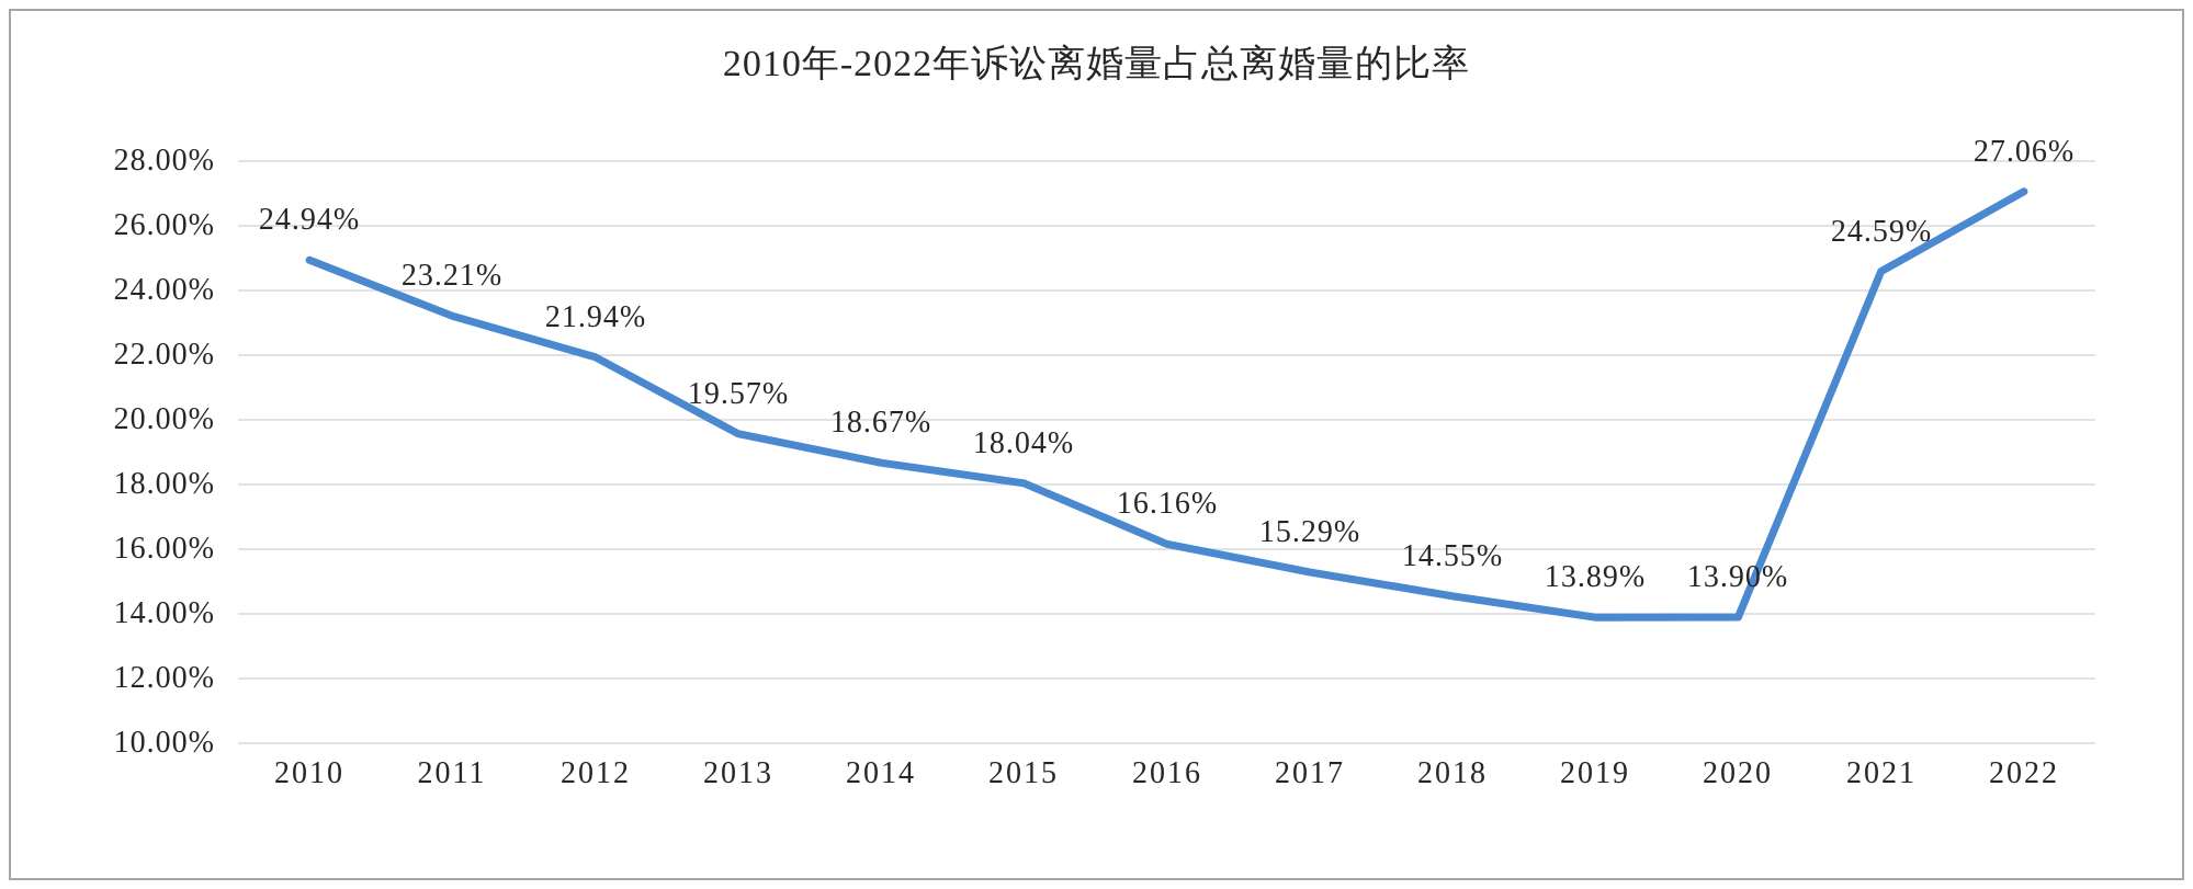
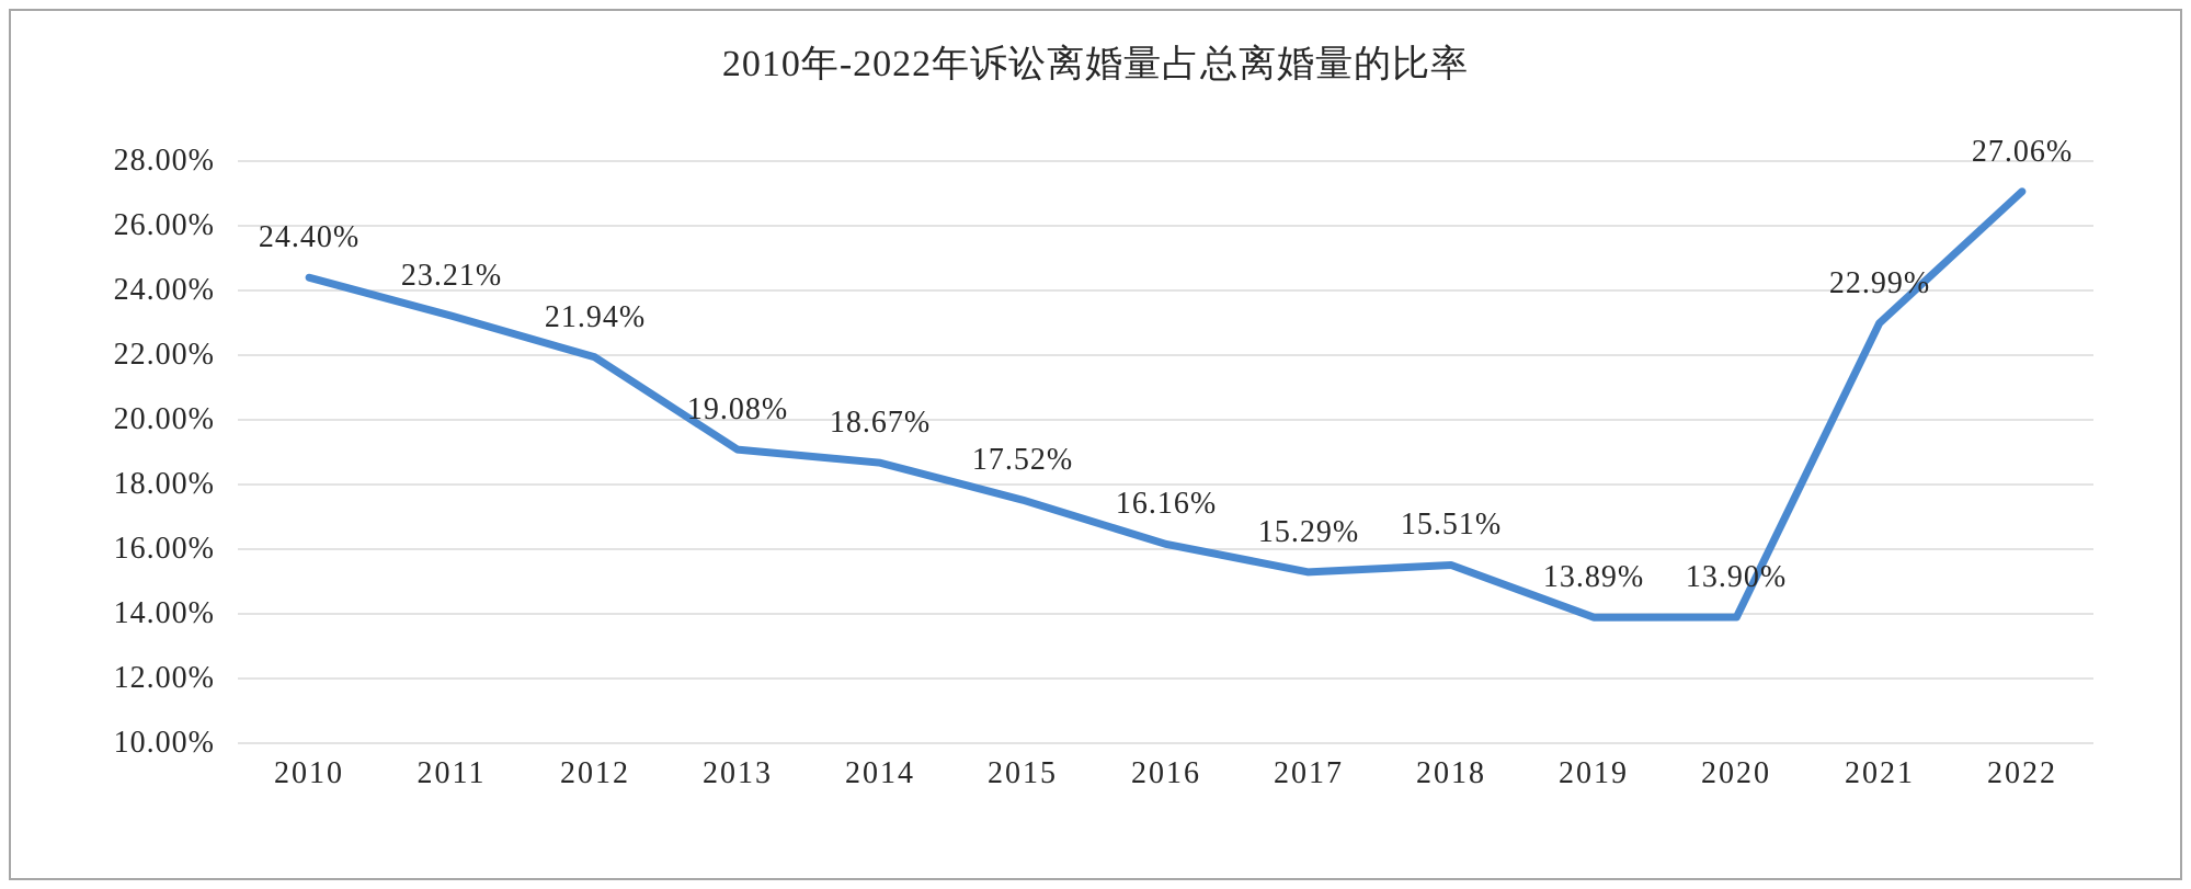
2010: 24.94% -> 24.40%
2013: 19.57% -> 19.08%
2015: 18.04% -> 17.52%
2018: 14.55% -> 15.51%
2021: 24.59% -> 22.99%
